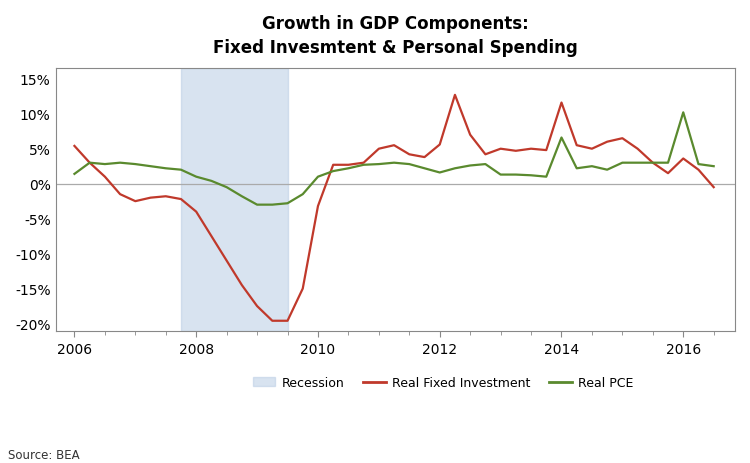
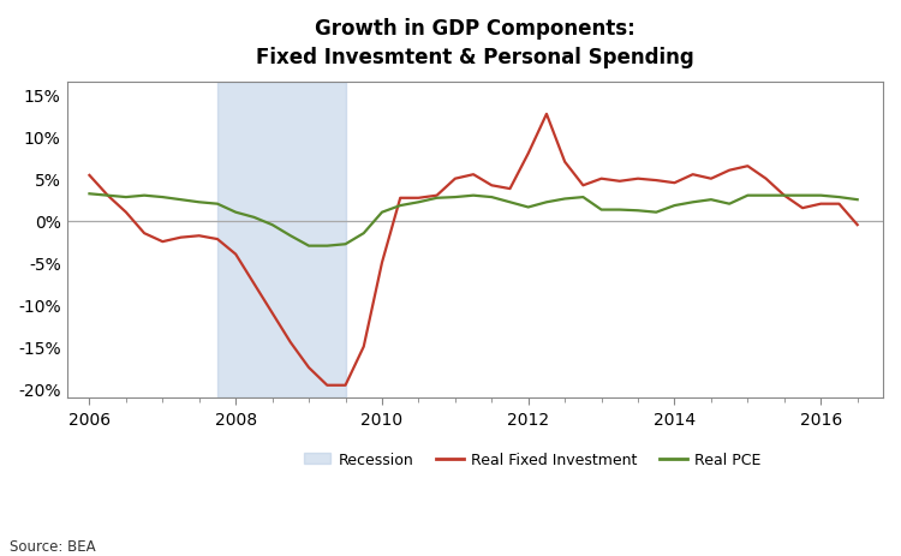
Real PCE/2006: 1.4% -> 3.2%
Real Fixed Investment/2010: -3.2% -> -5.0%
Real Fixed Investment/2012: 5.6% -> 8.0%
Real Fixed Investment/2014: 11.6% -> 4.5%
Real PCE/2014: 6.6% -> 1.8%
Real Fixed Investment/2016: 3.6% -> 2.0%
Real PCE/2016: 10.2% -> 3.0%
